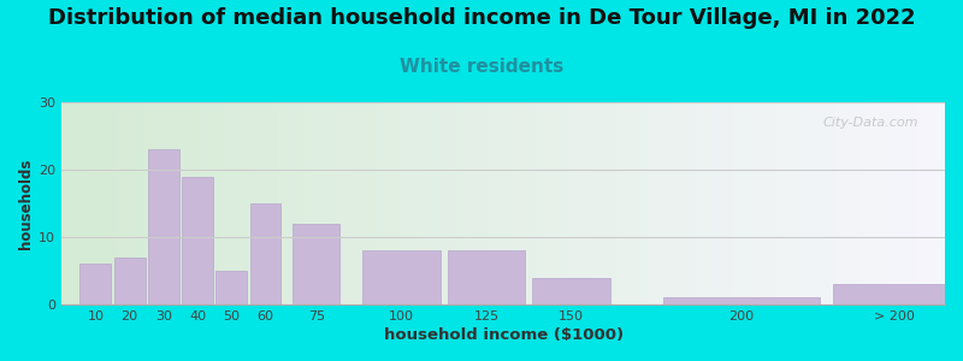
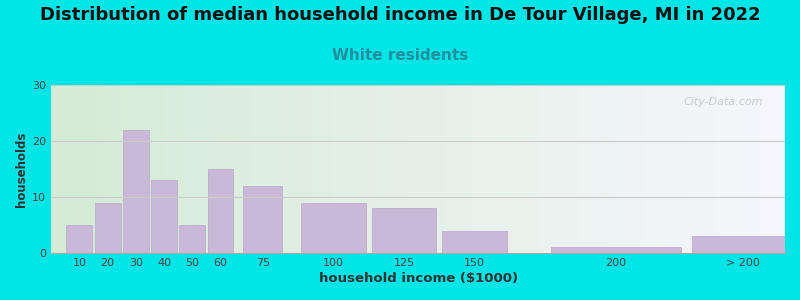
10: 6 -> 5
20: 7 -> 9
30: 23 -> 22
40: 19 -> 13
100: 8 -> 9
